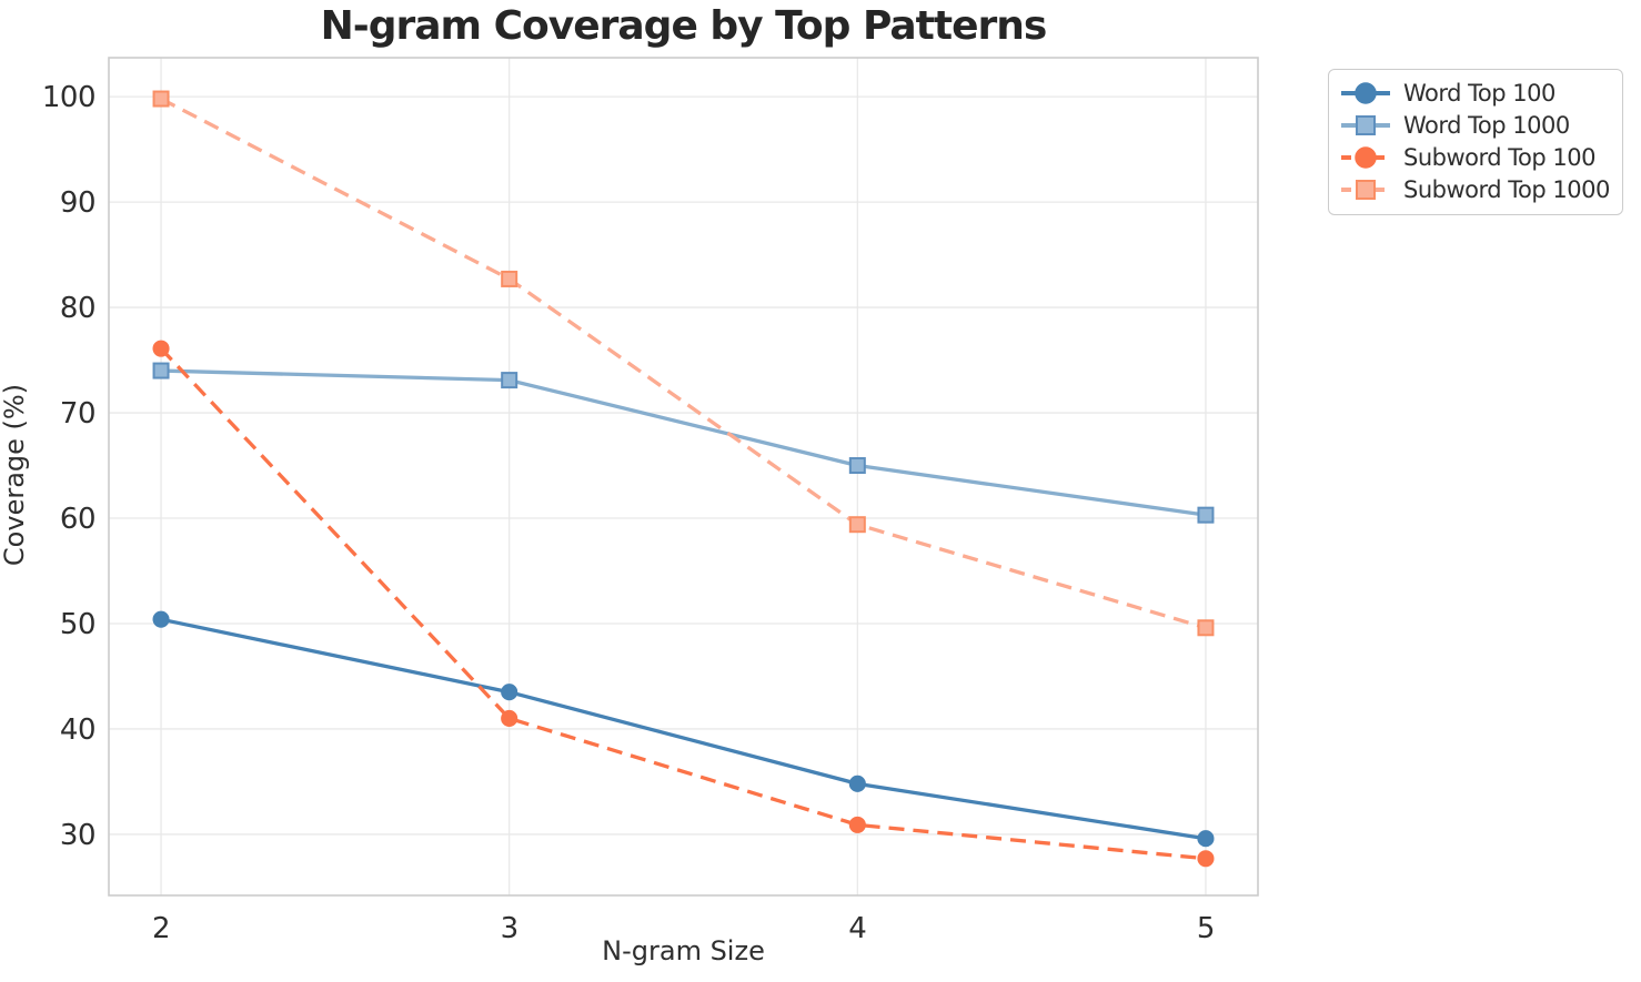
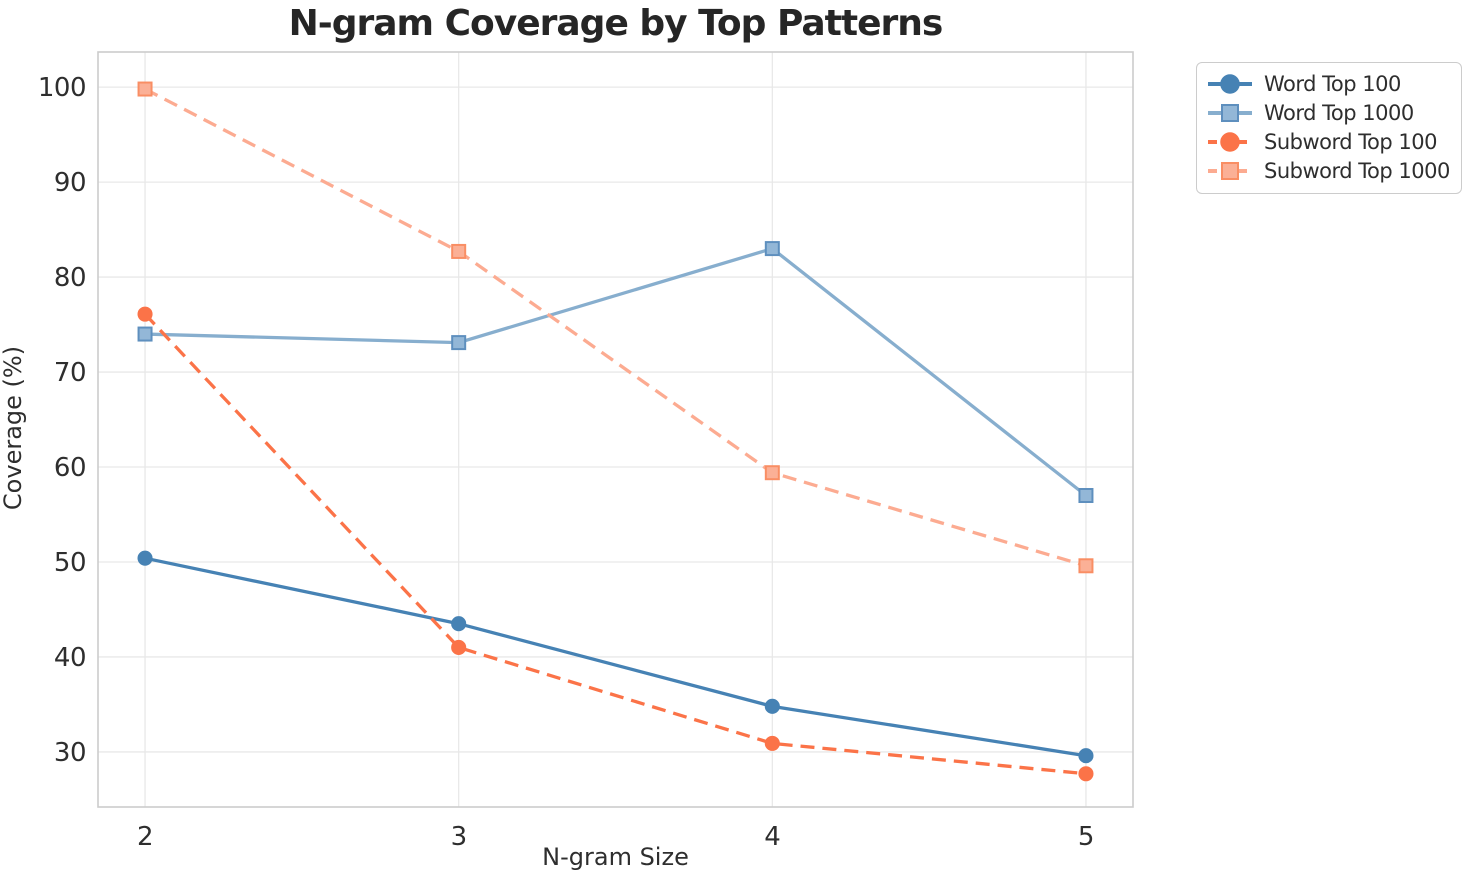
Word Top 1000/4: 65 -> 83
Word Top 1000/5: 60 -> 57
